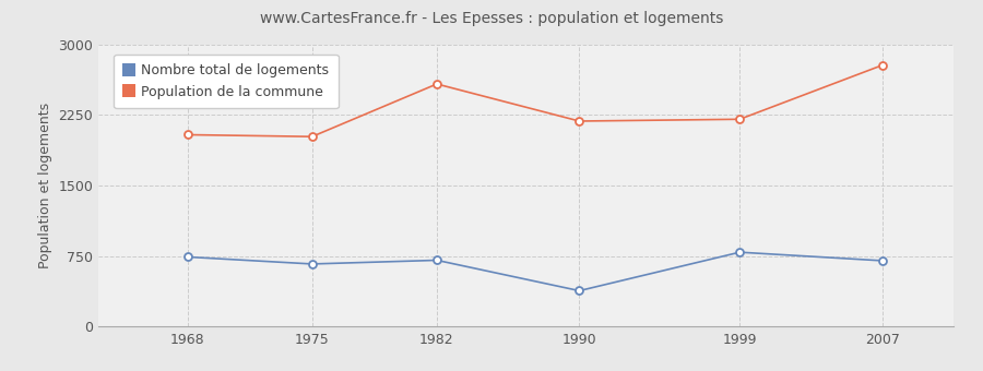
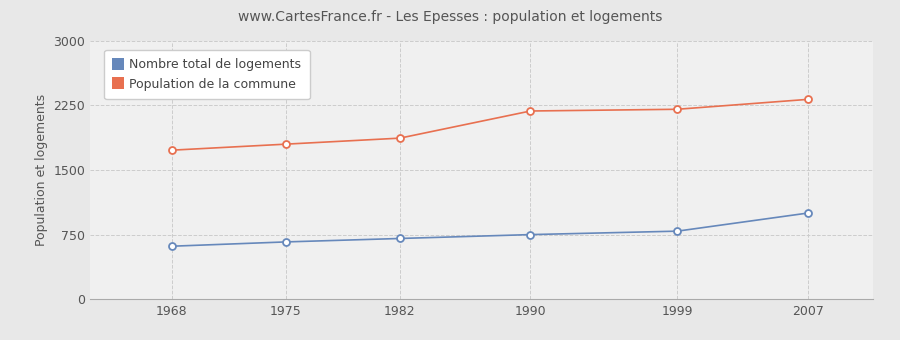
Nombre total de logements/1968: 740 -> 620
Population de la commune/1968: 2040 -> 1730
Population de la commune/1975: 2020 -> 1800
Population de la commune/1982: 2580 -> 1870
Nombre total de logements/1990: 380 -> 750
Nombre total de logements/2007: 700 -> 1000
Population de la commune/2007: 2780 -> 2320
